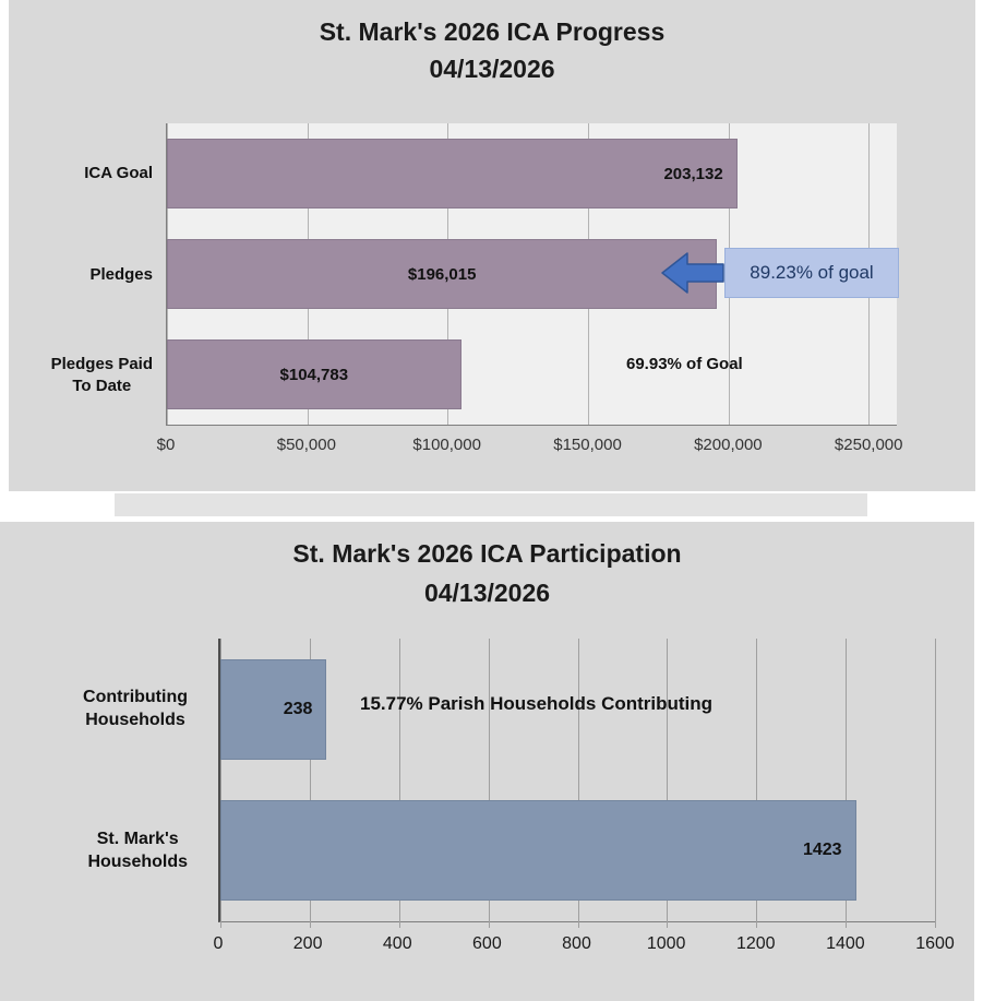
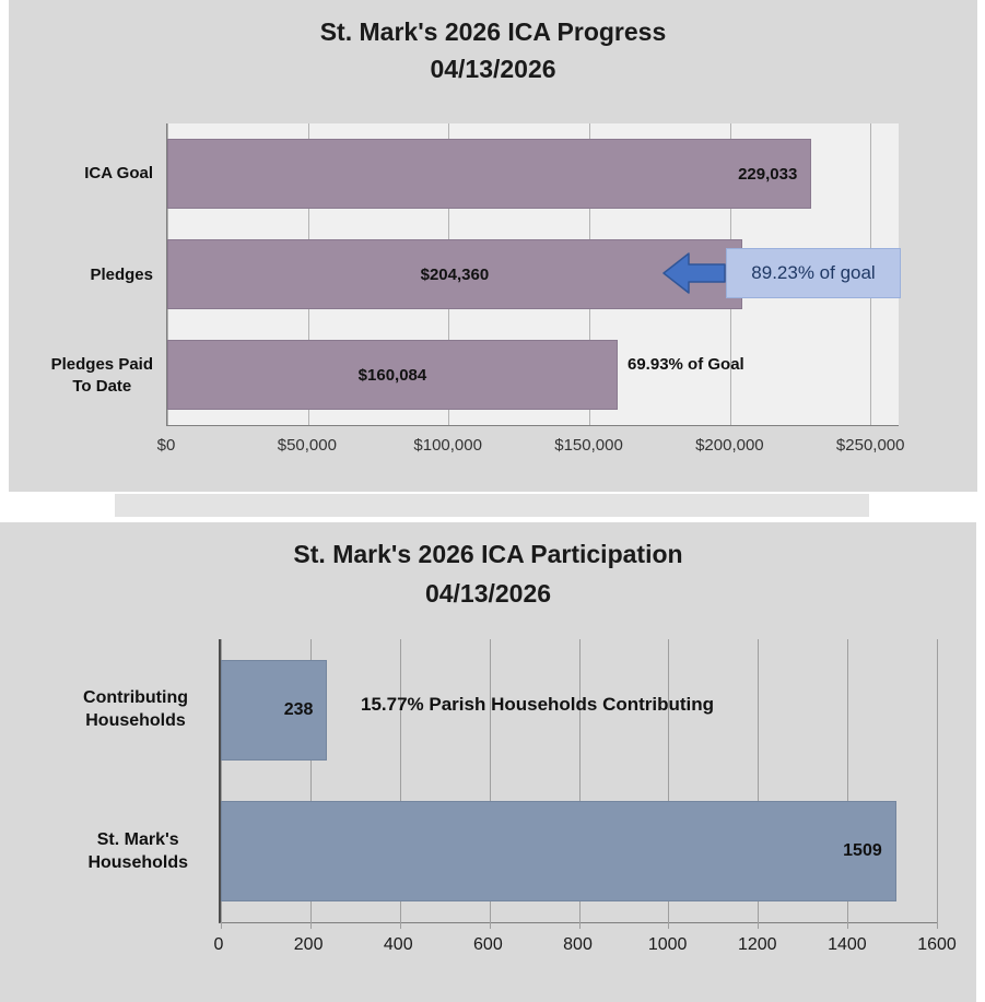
St. Mark's 2026 ICA Progress/ICA Goal: 203,132 -> 229,033
St. Mark's 2026 ICA Progress/Pledges: $196,015 -> $204,360
St. Mark's 2026 ICA Progress/Pledges Paid To Date: $104,783 -> $160,084
St. Mark's 2026 ICA Participation/St. Mark's Households: 1423 -> 1509
